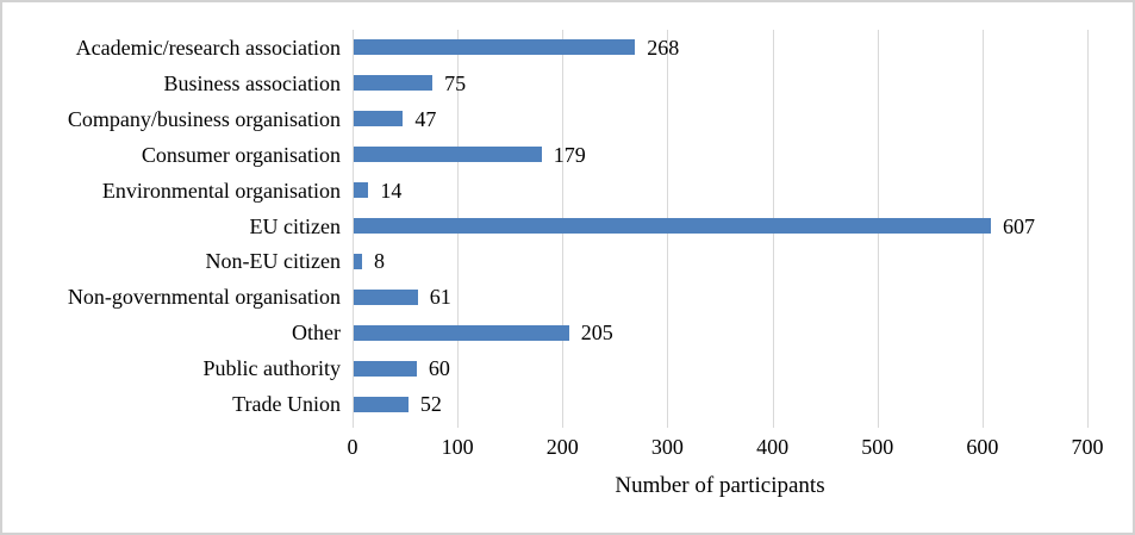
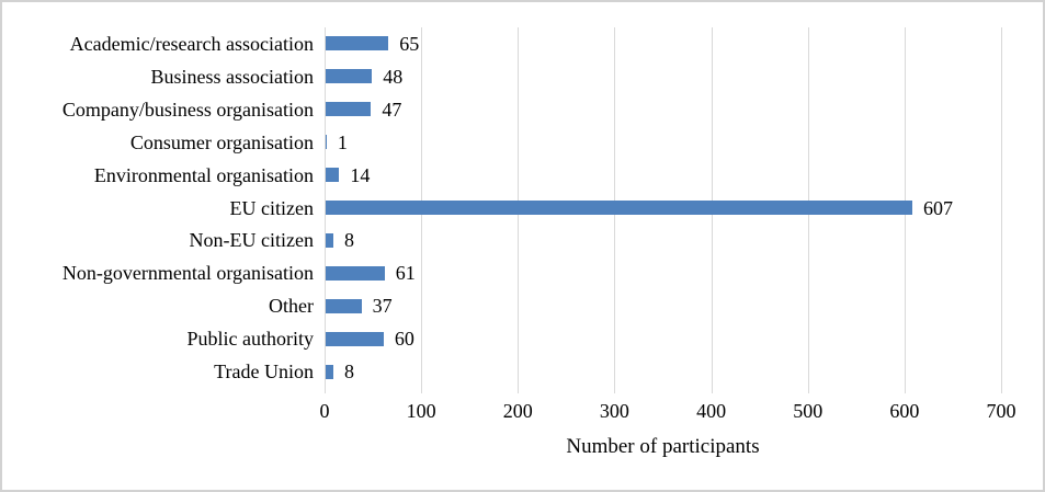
Academic/research association: 268 -> 65
Business association: 75 -> 48
Consumer organisation: 179 -> 1
Other: 205 -> 37
Trade Union: 52 -> 8
